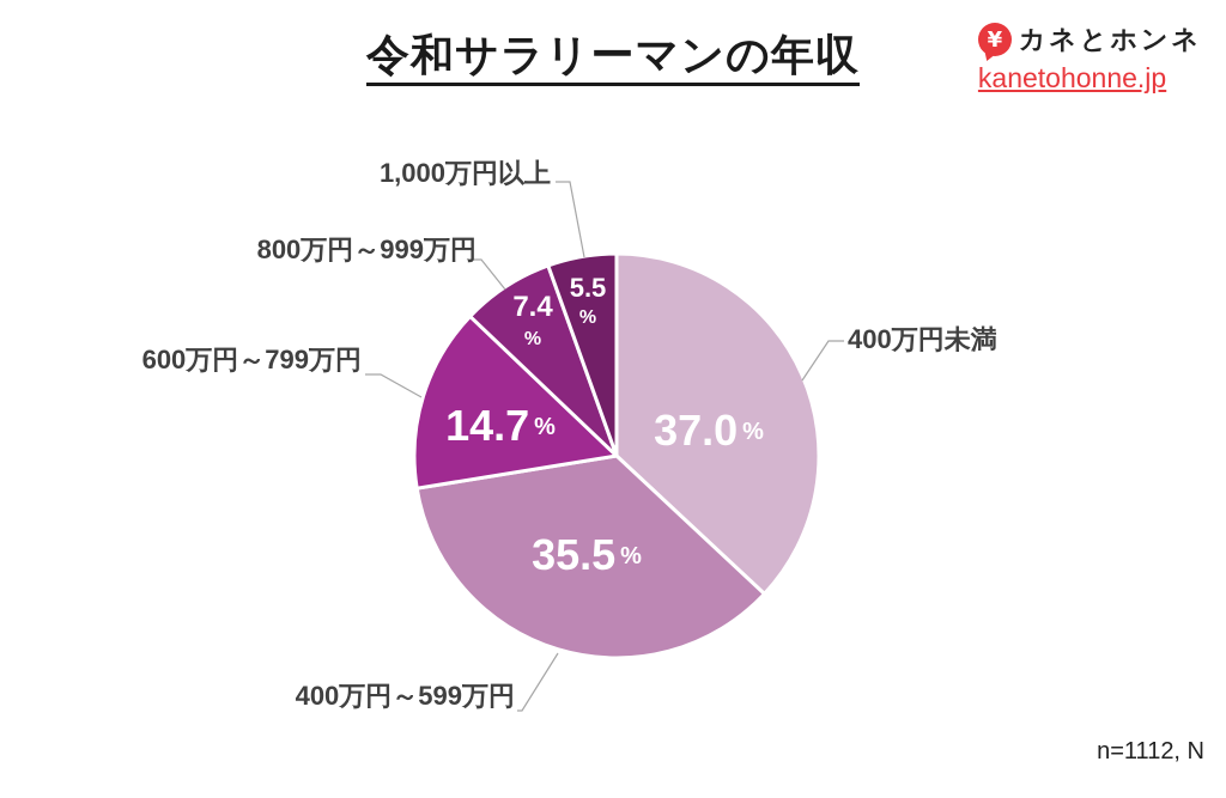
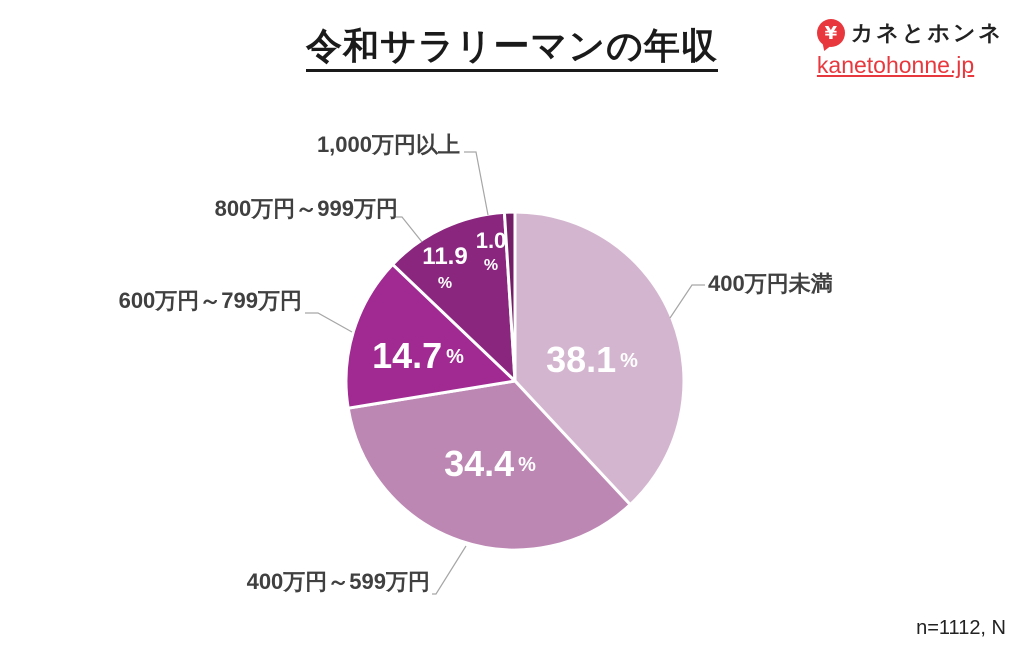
400万円未満: 37.0 -> 38.1
400万円～599万円: 35.5 -> 34.4
800万円～999万円: 7.4 -> 11.9
1,000万円以上: 5.5 -> 1.0
